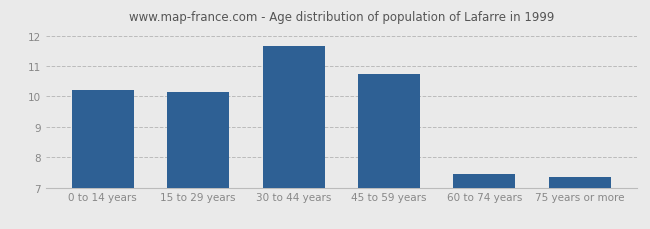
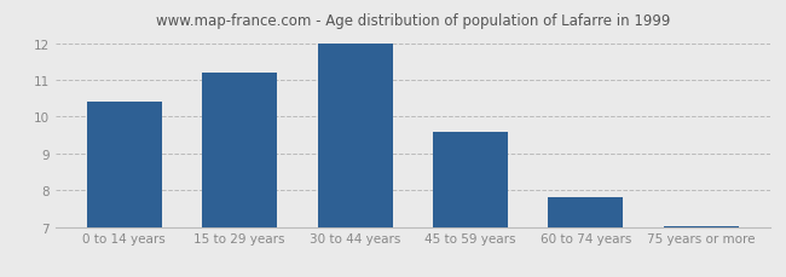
0 to 14 years: 10.20 -> 10.40
15 to 29 years: 10.15 -> 11.20
30 to 44 years: 11.65 -> 12.00
45 to 59 years: 10.75 -> 9.60
60 to 74 years: 7.45 -> 7.80
75 years or more: 7.35 -> 7.03
